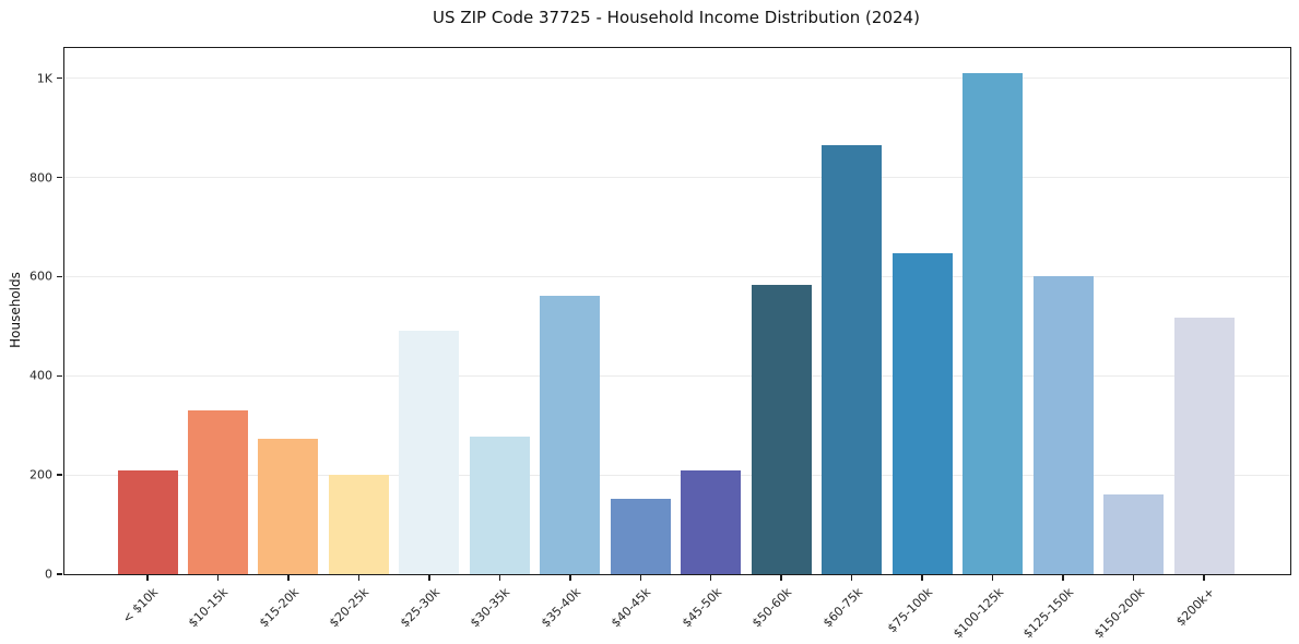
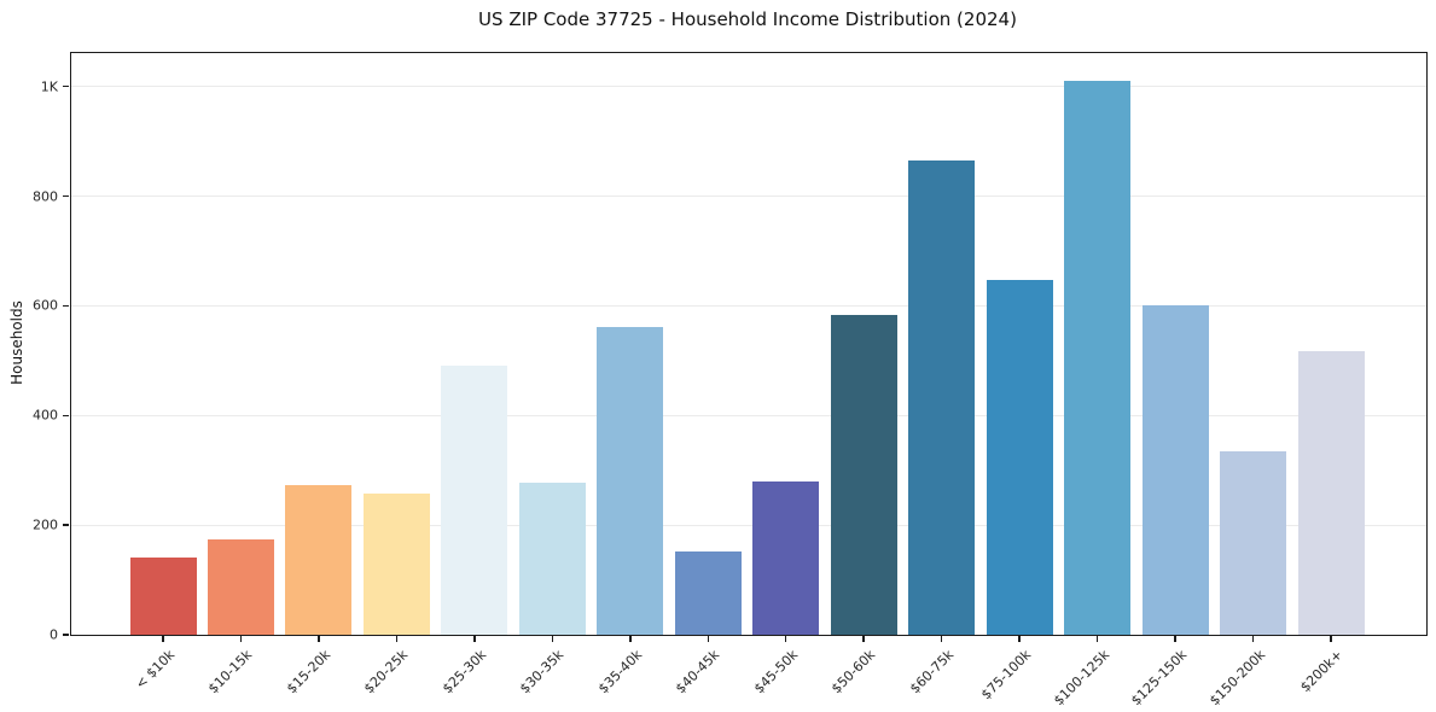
< $10k: 210 -> 140
$10-15k: 330 -> 170
$20-25k: 200 -> 260
$45-50k: 210 -> 280
$150-200k: 160 -> 340
